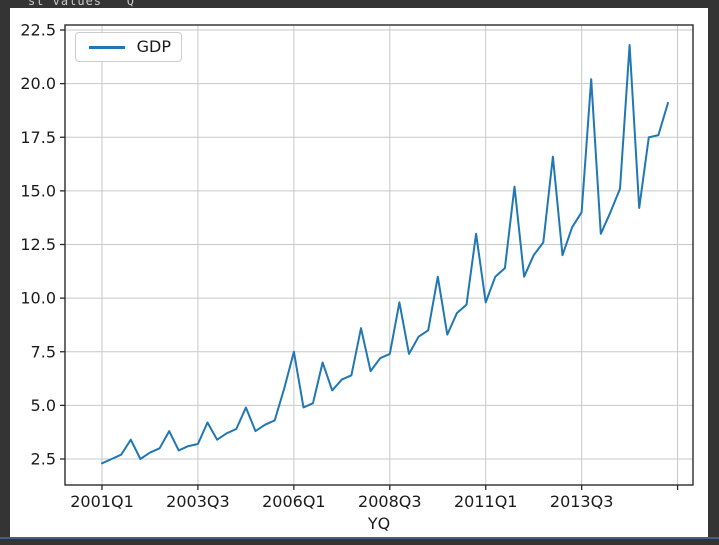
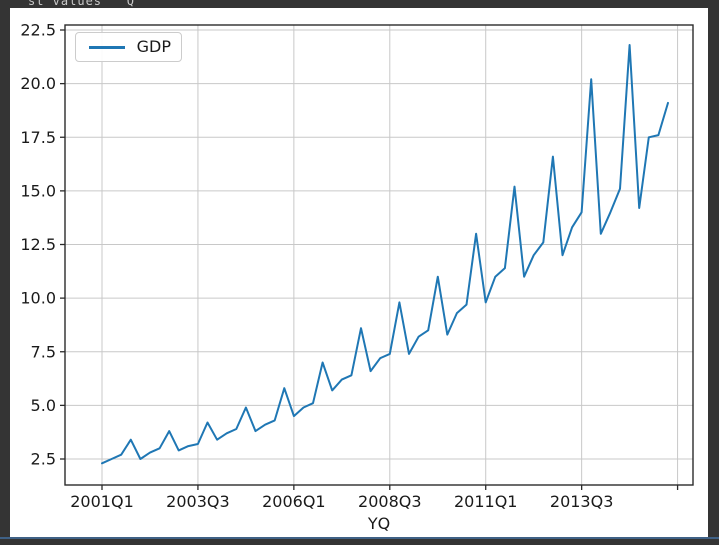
2006Q1: 7.5 -> 4.5
